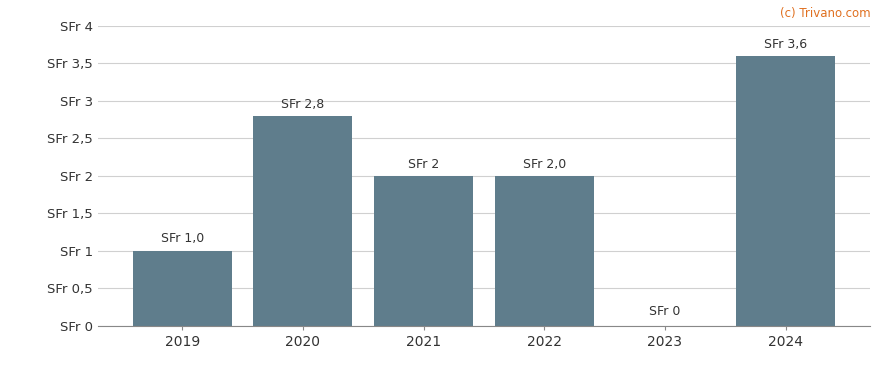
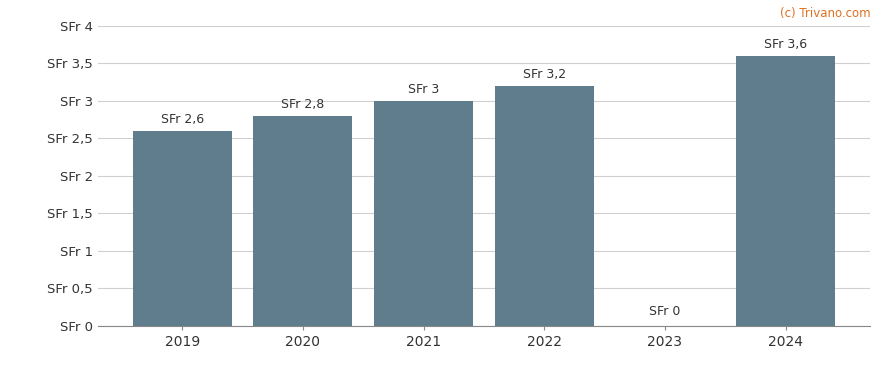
2019: 1,0 -> 2,6
2021: 2 -> 3
2022: 2,0 -> 3,2
